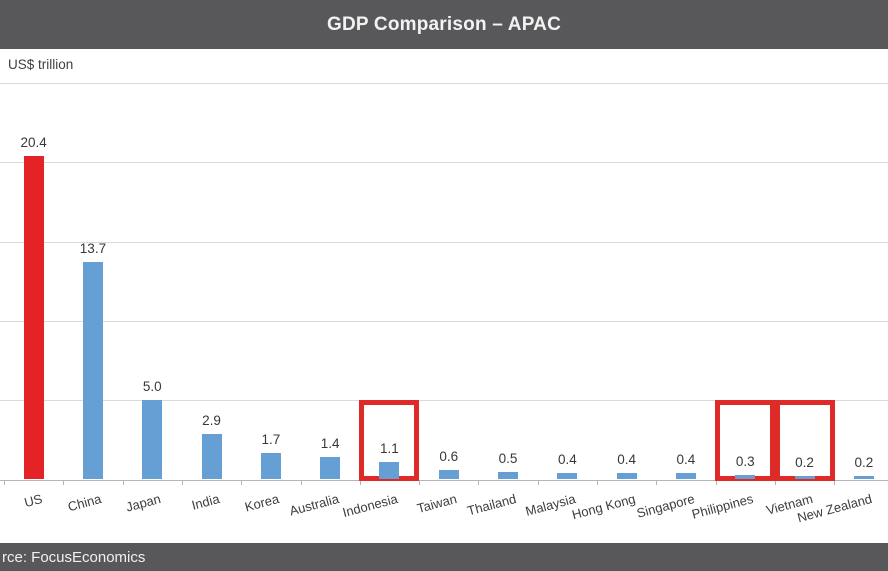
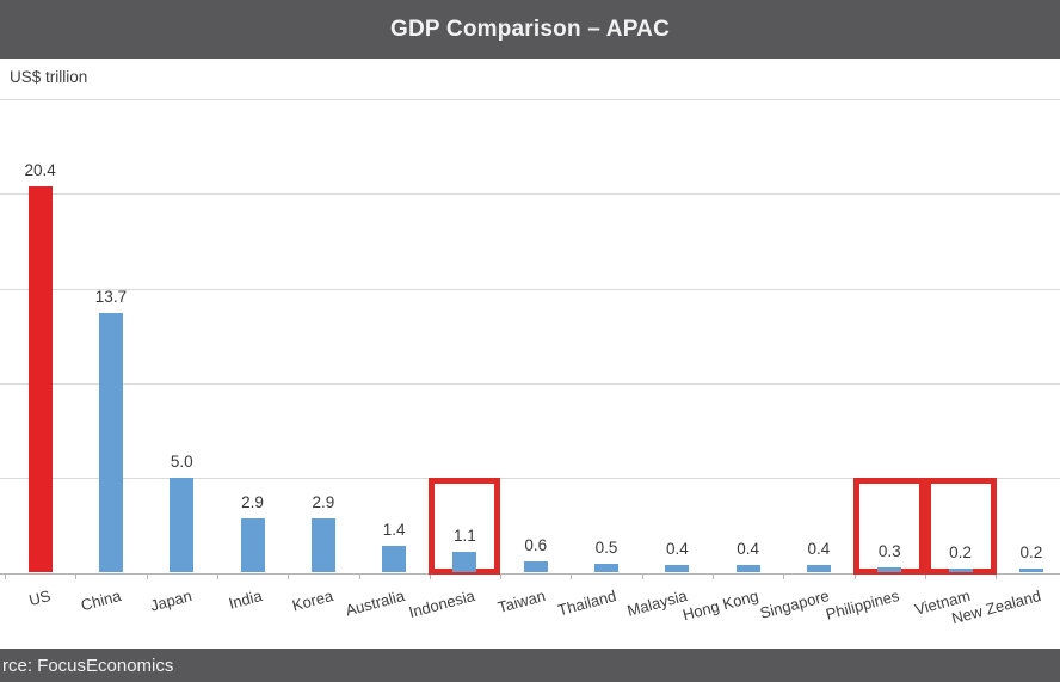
Korea: 1.7 -> 2.9
